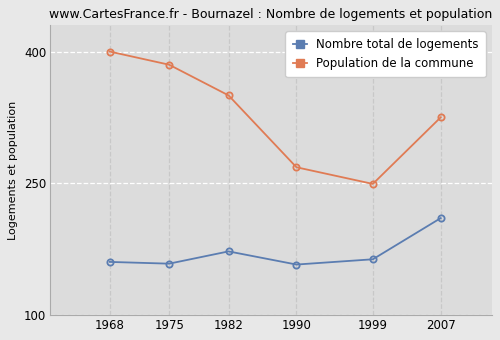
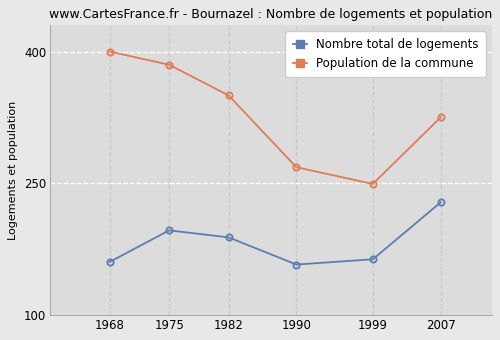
Nombre total de logements/1975: 158 -> 196
Nombre total de logements/1982: 172 -> 188
Nombre total de logements/2007: 210 -> 228
